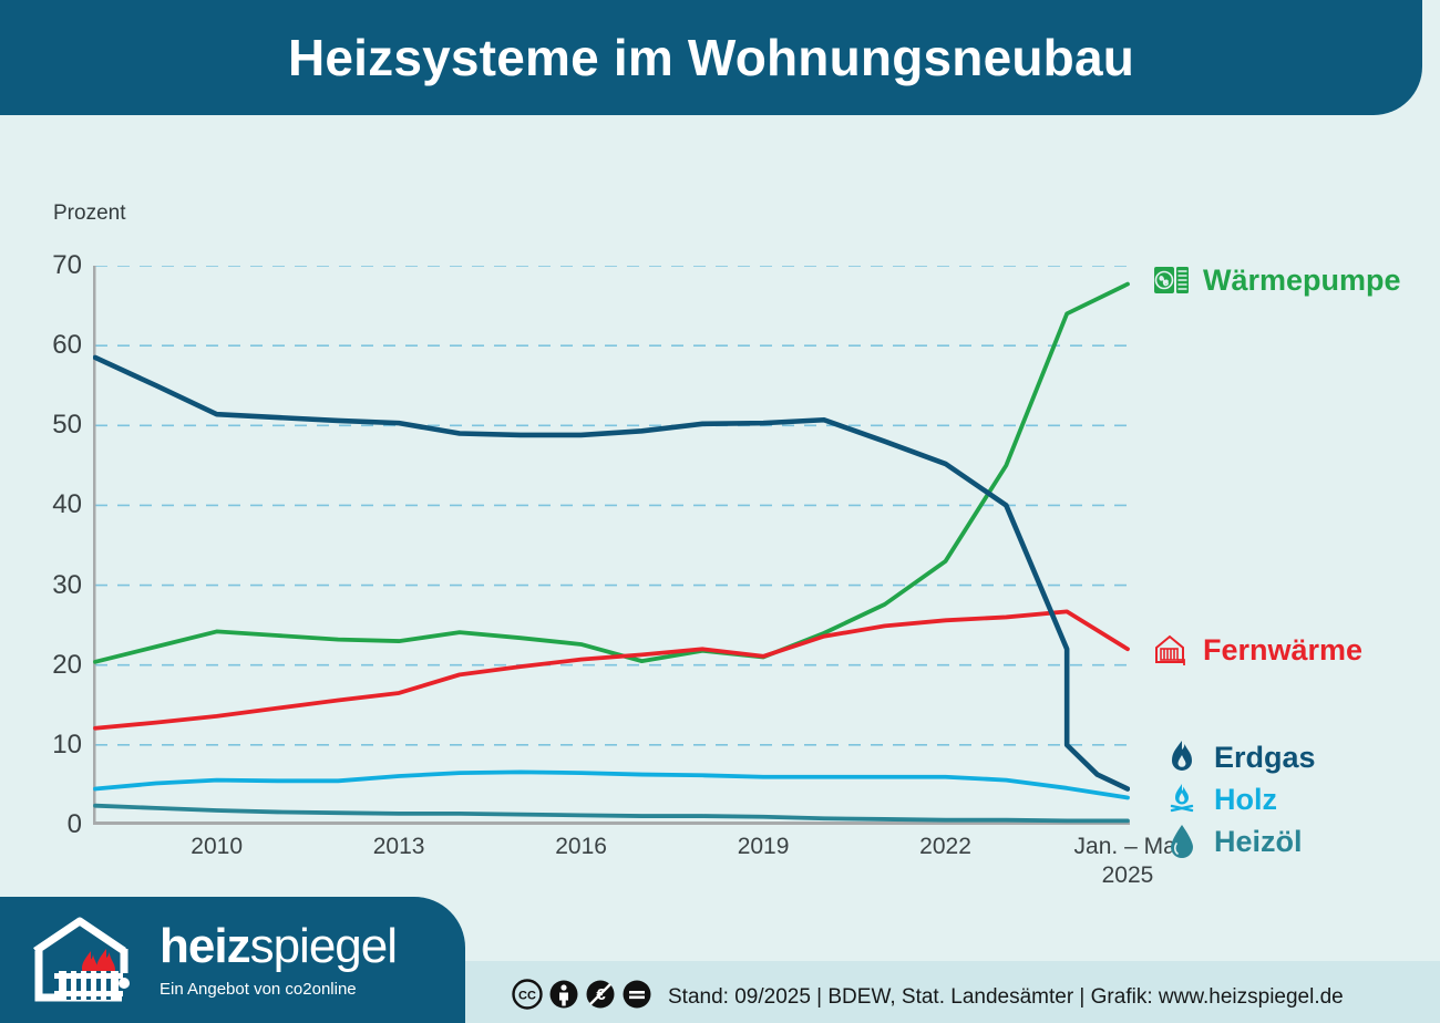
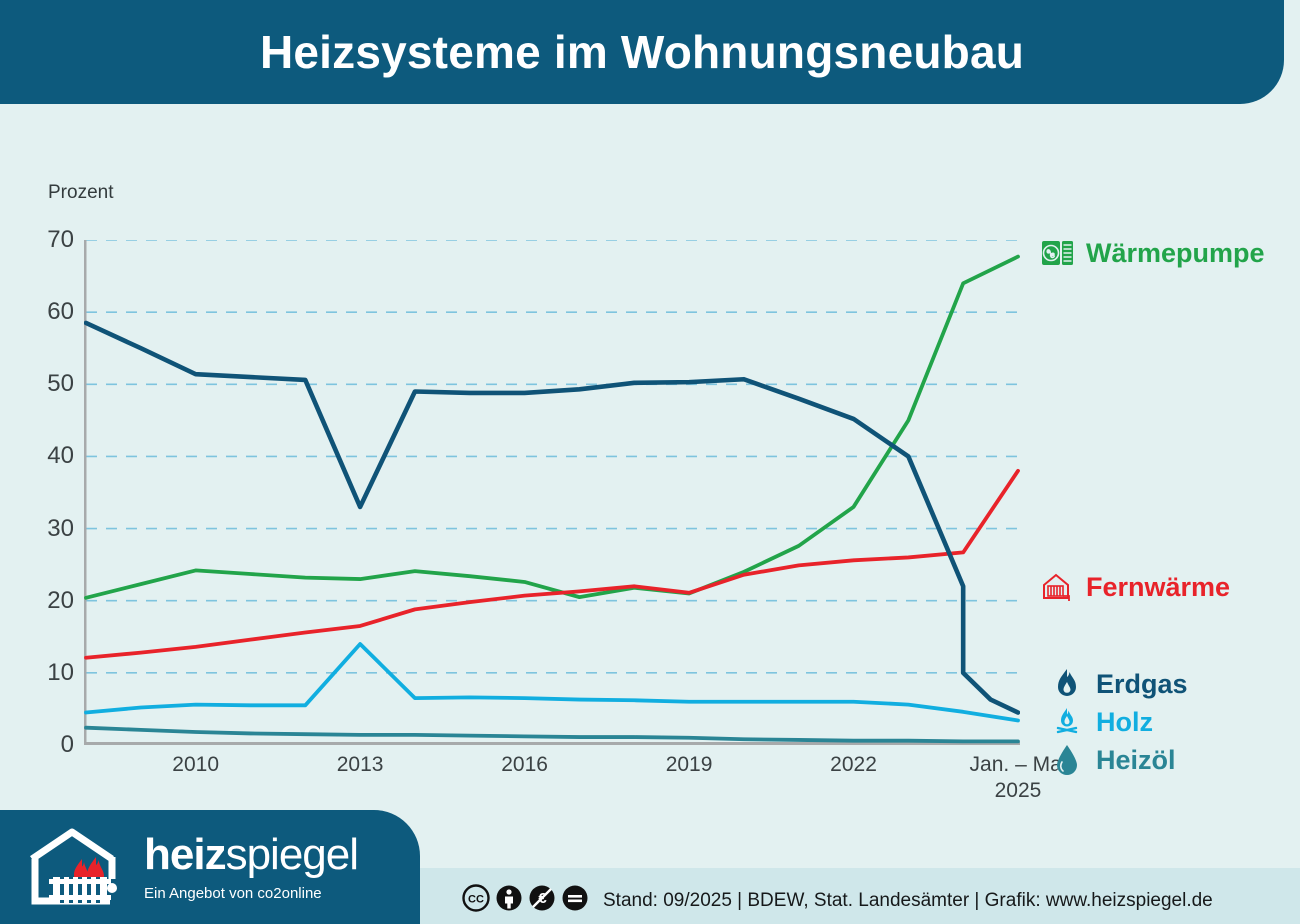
Erdgas/2013: 50 -> 33
Holz/2013: 6 -> 14
Fernwärme/2025: 22 -> 38
